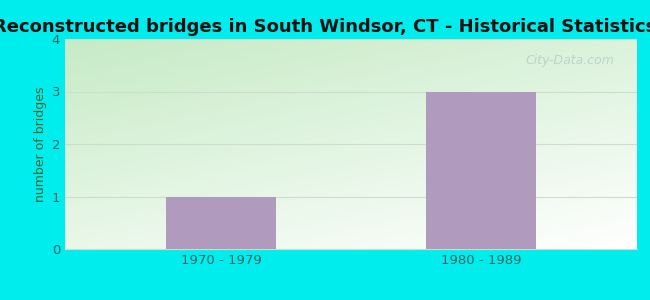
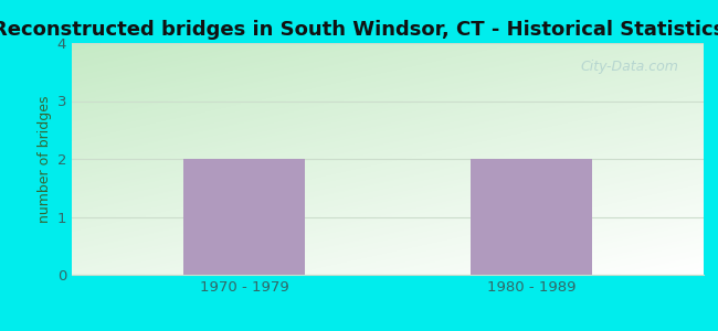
1970 - 1979: 1 -> 2
1980 - 1989: 3 -> 2
